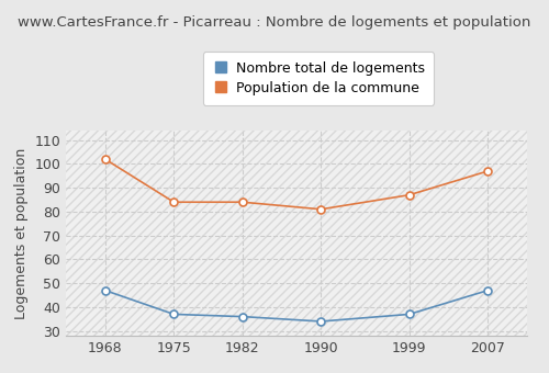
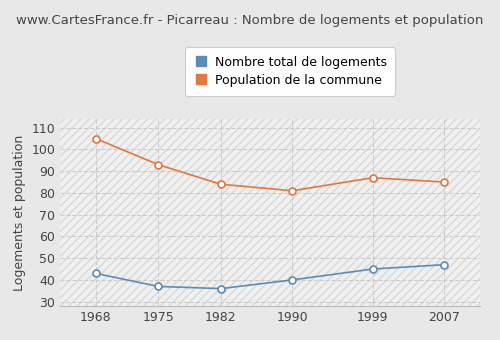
Nombre total de logements/1968: 47 -> 43
Population de la commune/1968: 102 -> 105
Population de la commune/1975: 84 -> 93
Nombre total de logements/1990: 34 -> 40
Nombre total de logements/1999: 37 -> 45
Population de la commune/2007: 97 -> 85
